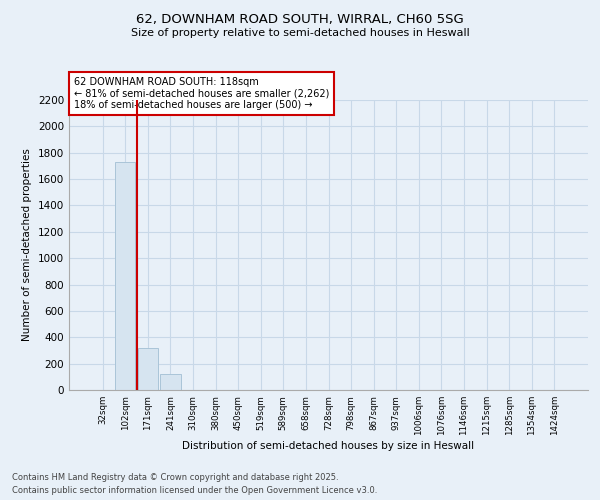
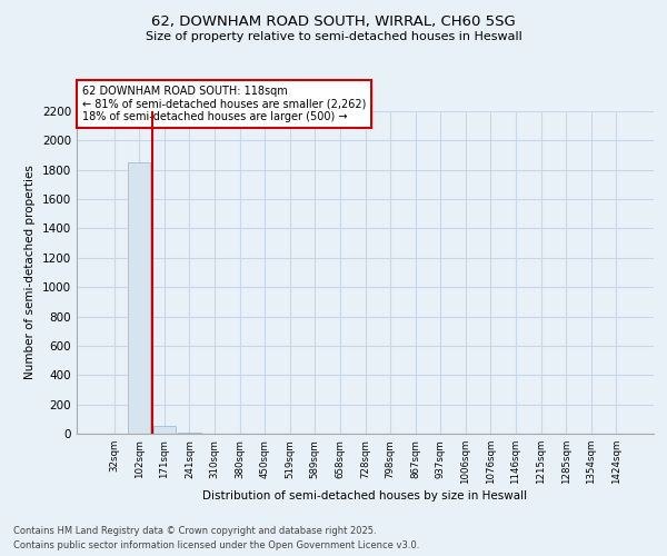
102sqm: 1730 -> 1850
171sqm: 320 -> 50
241sqm: 120 -> 10
